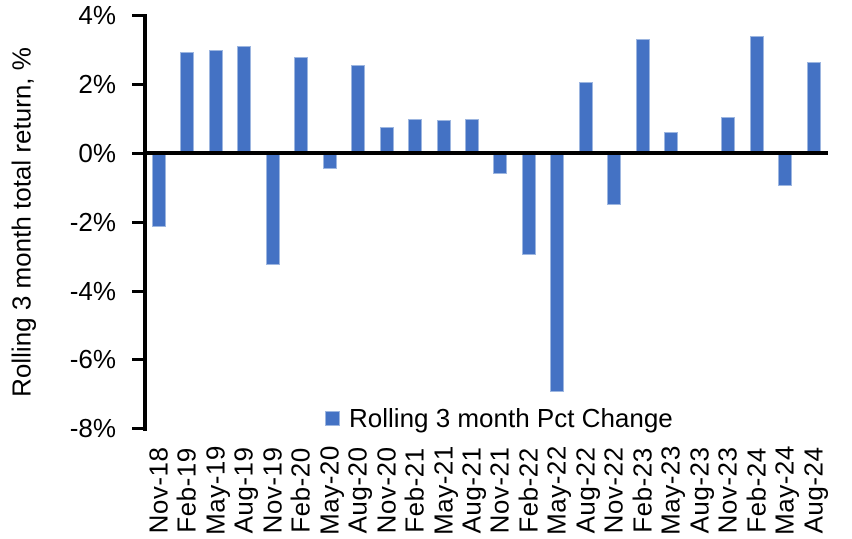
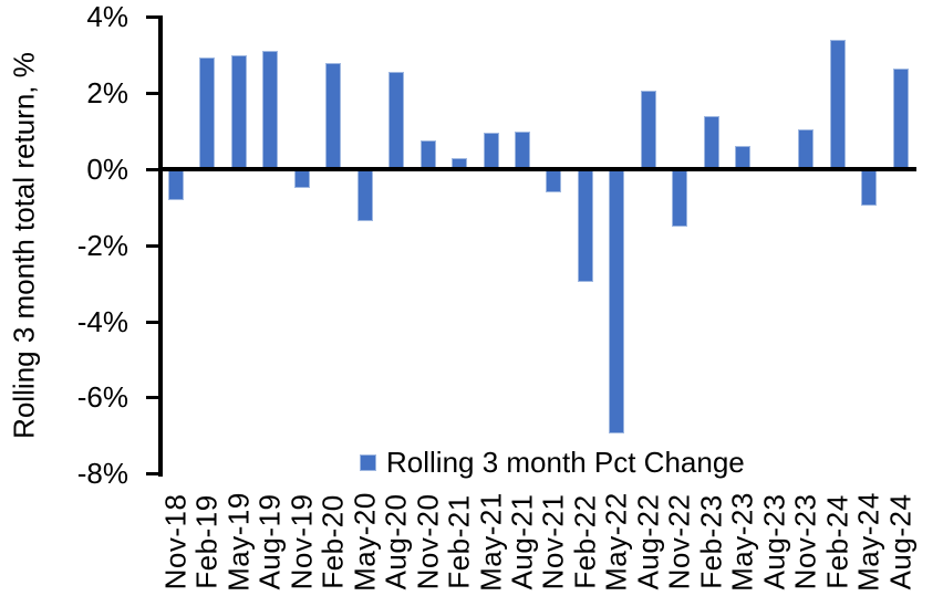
Nov-18: -2.1% -> -0.8%
Nov-19: -3.2% -> -0.5%
May-20: -0.4% -> -1.3%
Feb-21: 1.0% -> 0.3%
Feb-23: 3.3% -> 1.4%
